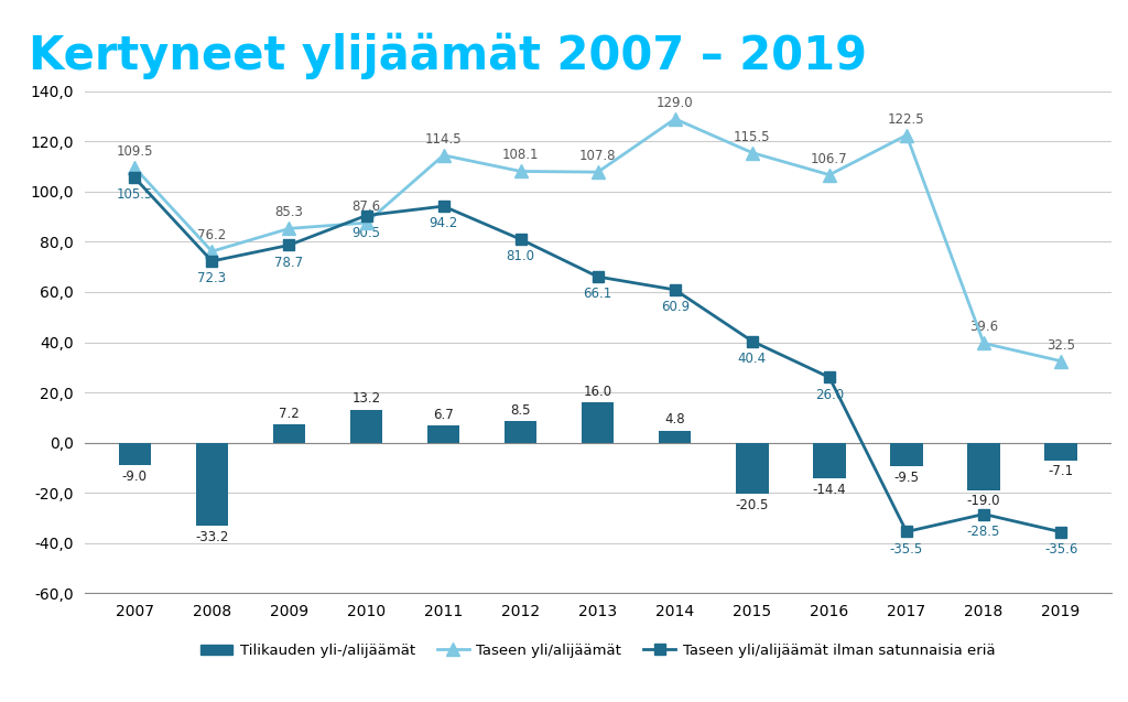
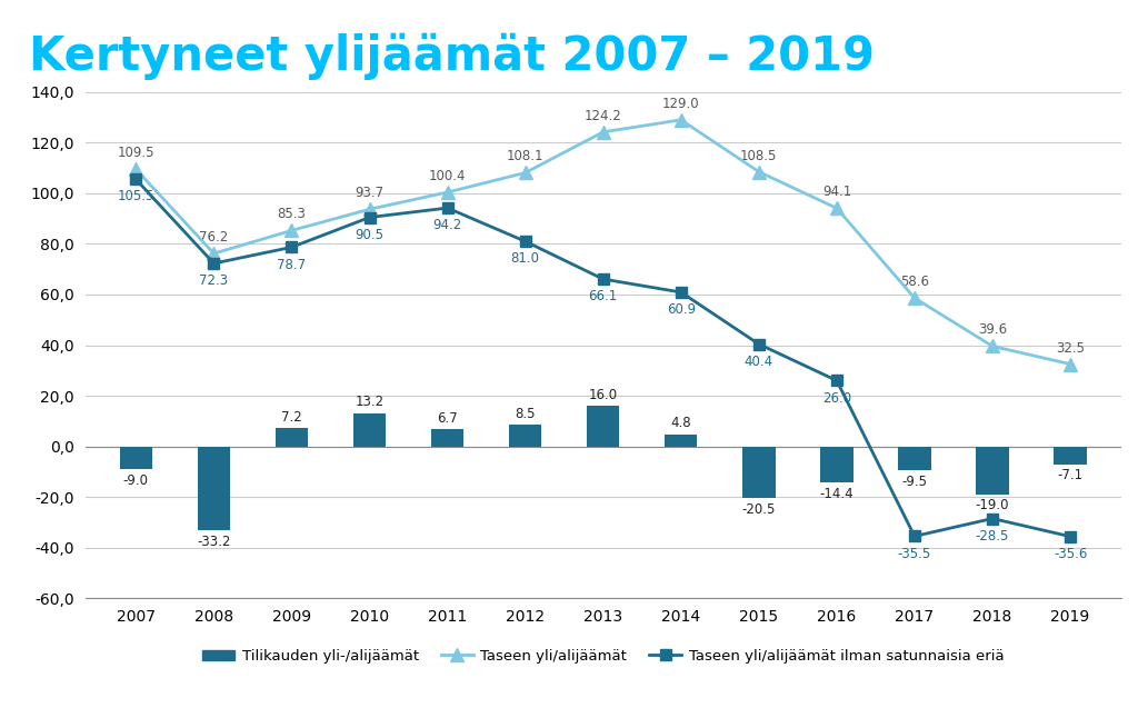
Taseen yli/alijäämät/2010: 87.6 -> 93.7
Taseen yli/alijäämät/2011: 114.5 -> 100.4
Taseen yli/alijäämät/2013: 107.8 -> 124.2
Taseen yli/alijäämät/2015: 115.5 -> 108.5
Taseen yli/alijäämät/2016: 106.7 -> 94.1
Taseen yli/alijäämät/2017: 122.5 -> 58.6
